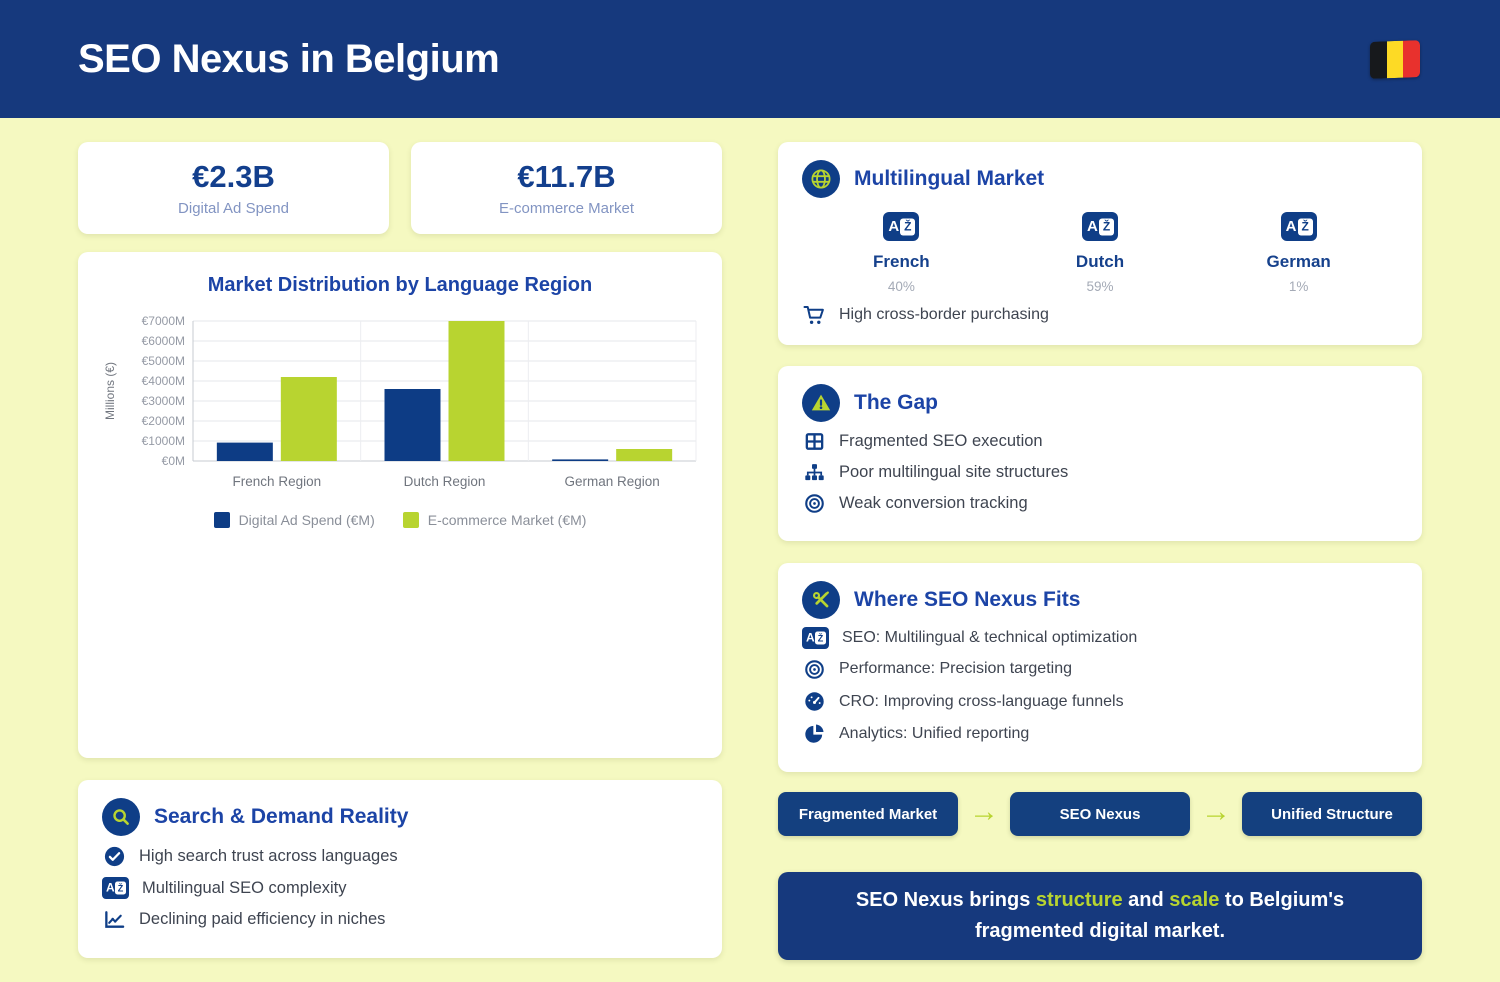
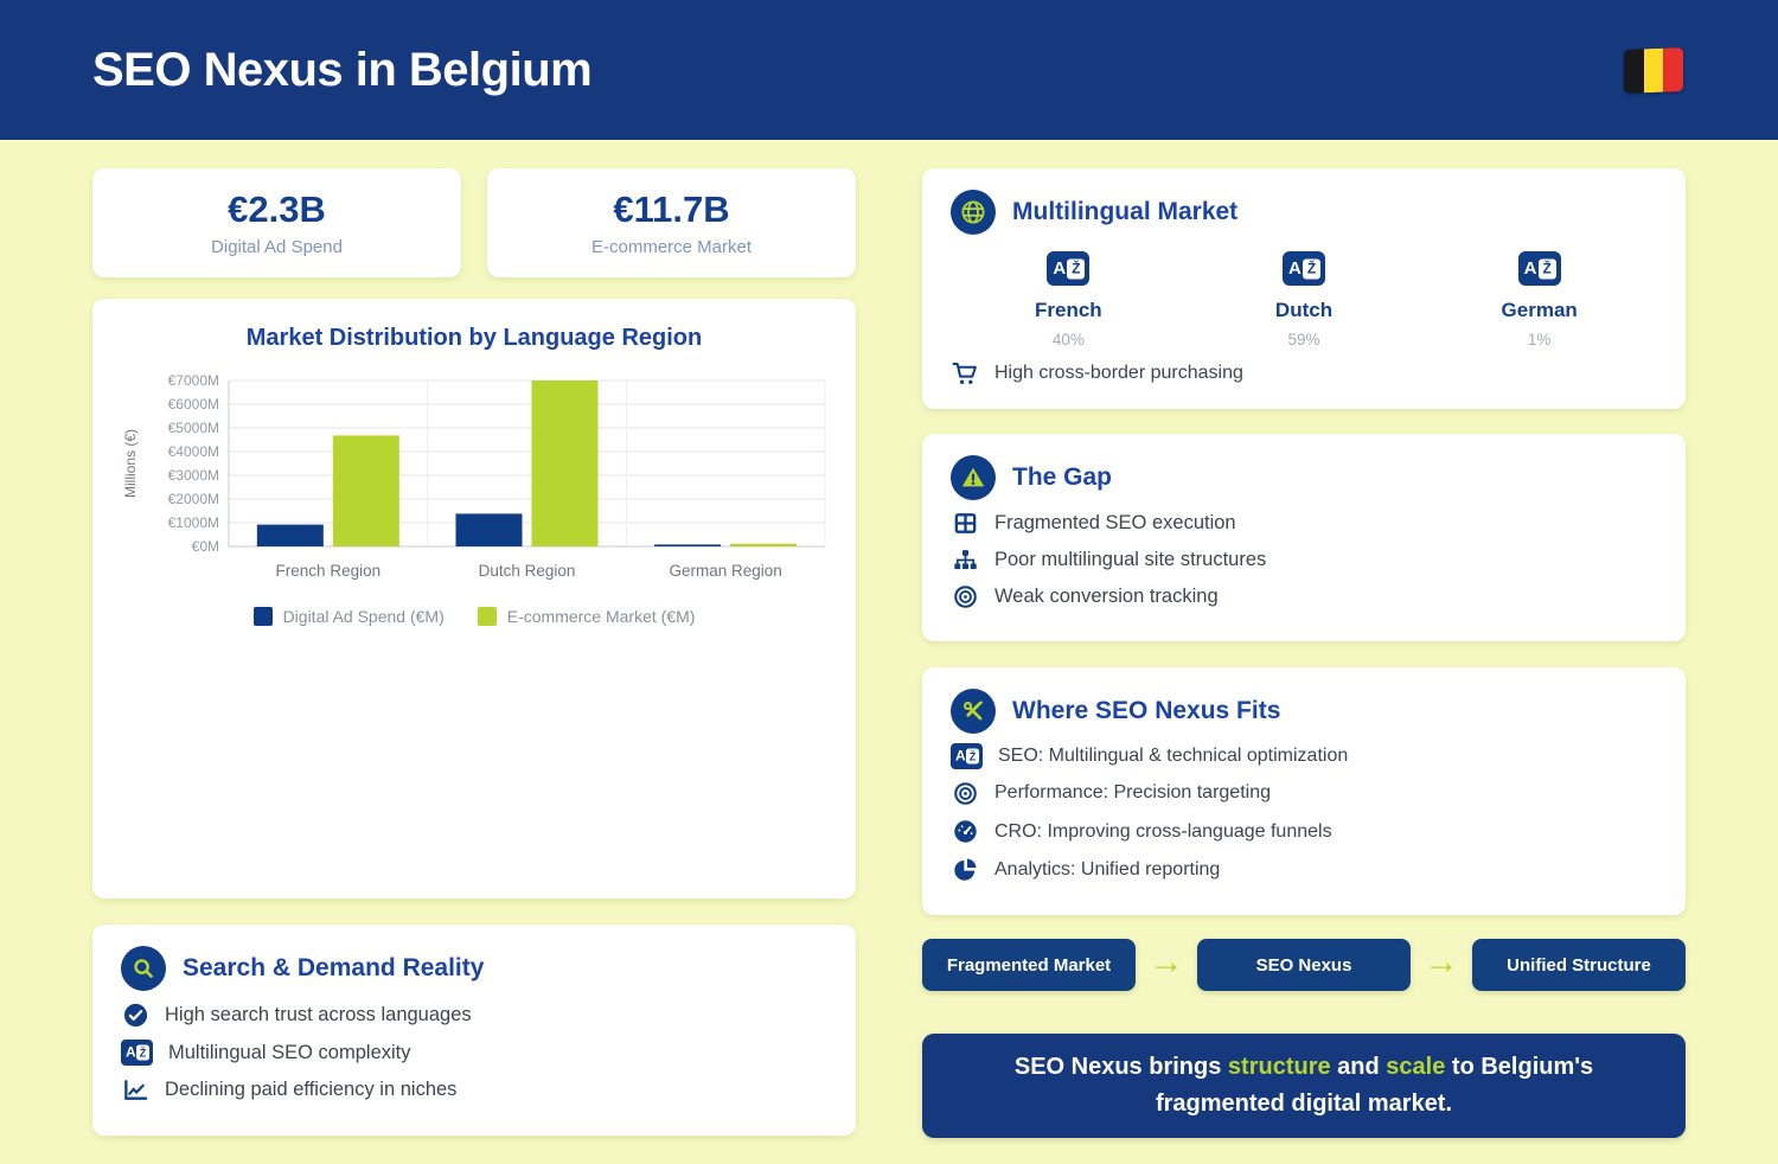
E-commerce Market (€M)/French Region: €4200M -> €4700M
Digital Ad Spend (€M)/Dutch Region: €3600M -> €1400M
E-commerce Market (€M)/German Region: €600M -> €100M
